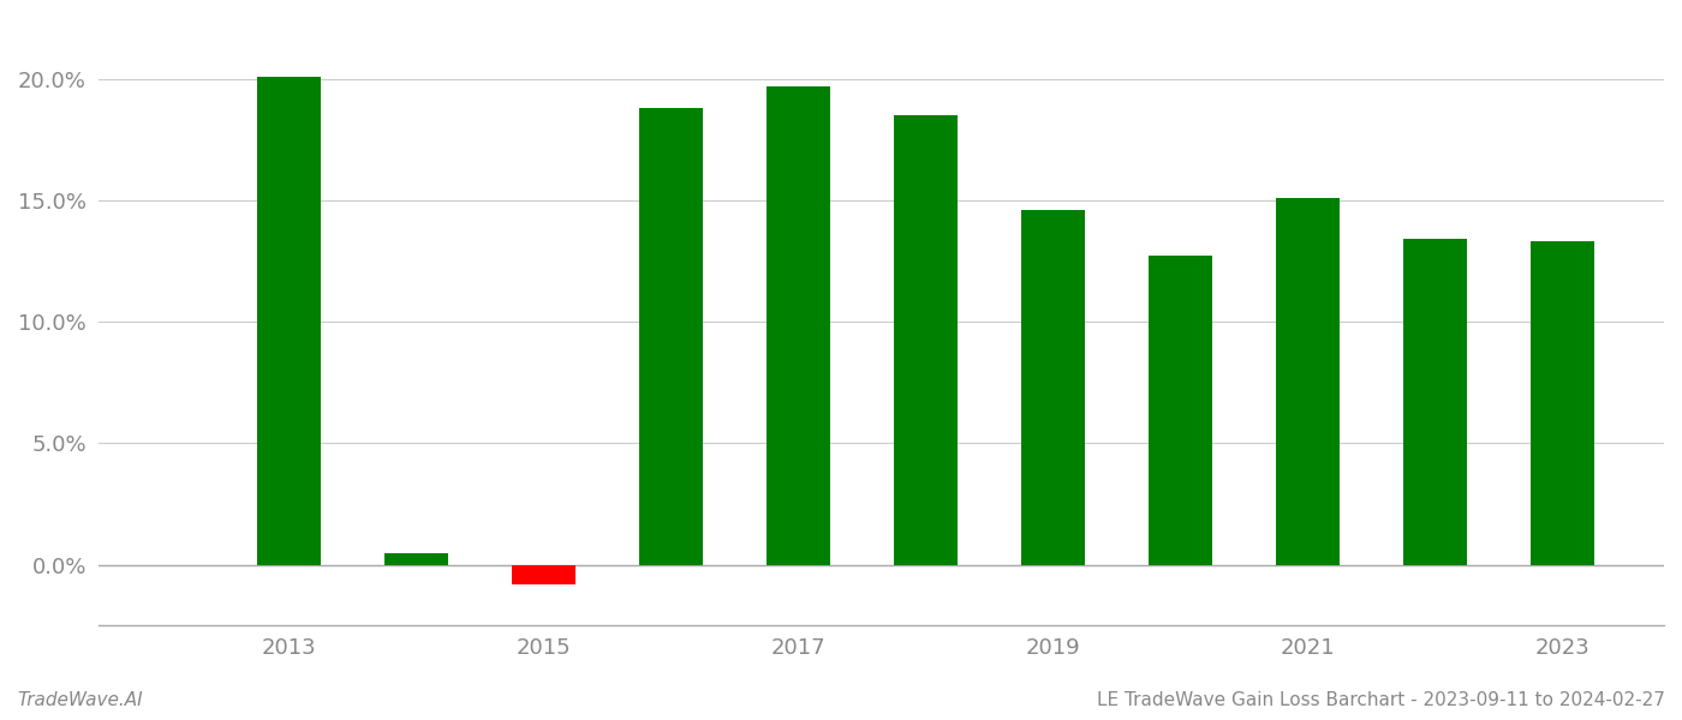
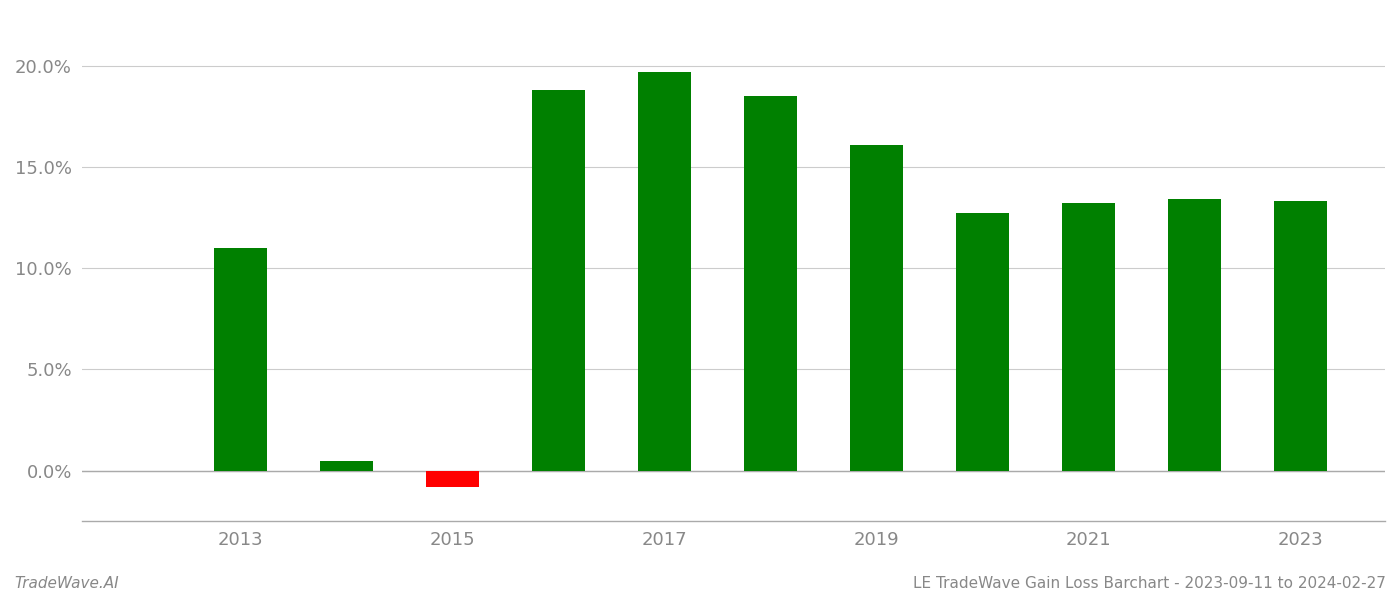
2013: 20.1% -> 11.0%
2019: 14.6% -> 16.1%
2021: 15.1% -> 13.2%
